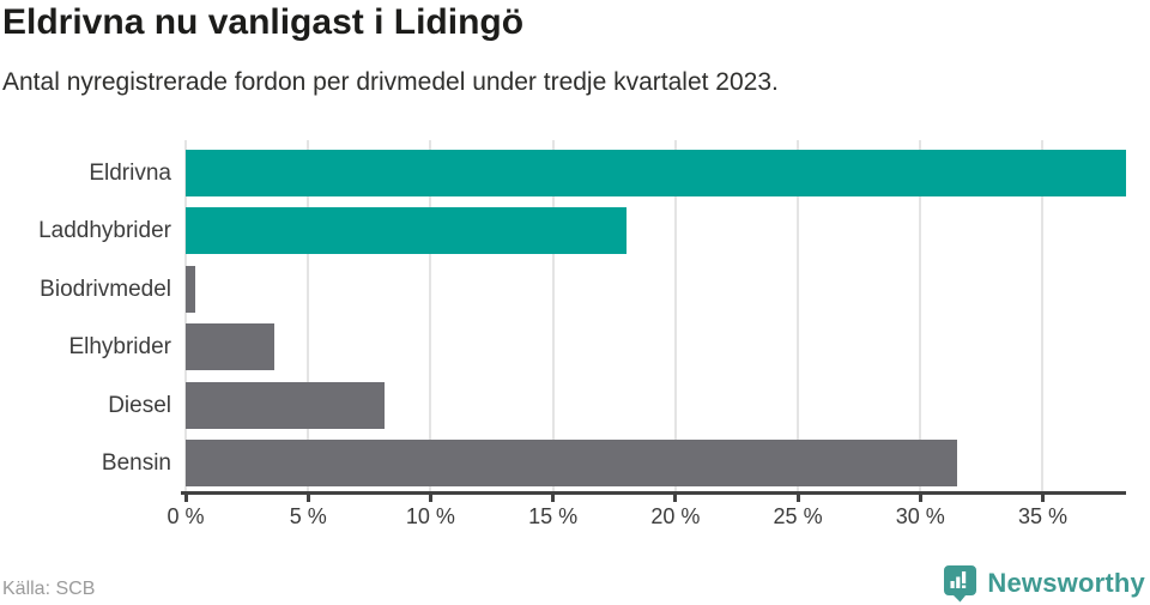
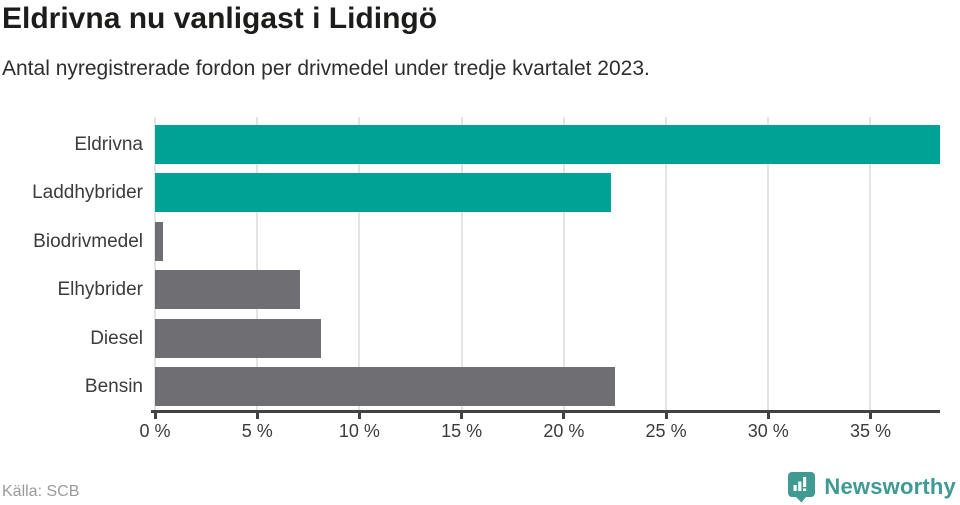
Laddhybrider: 18.0% -> 22.3%
Elhybrider: 3.6% -> 7.1%
Bensin: 31.5% -> 22.5%
